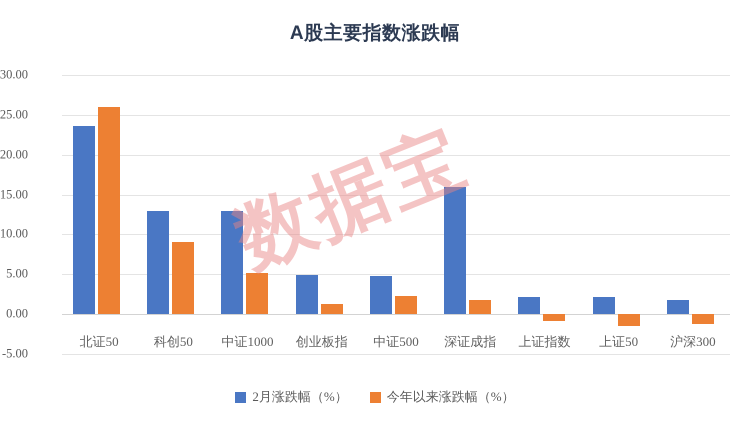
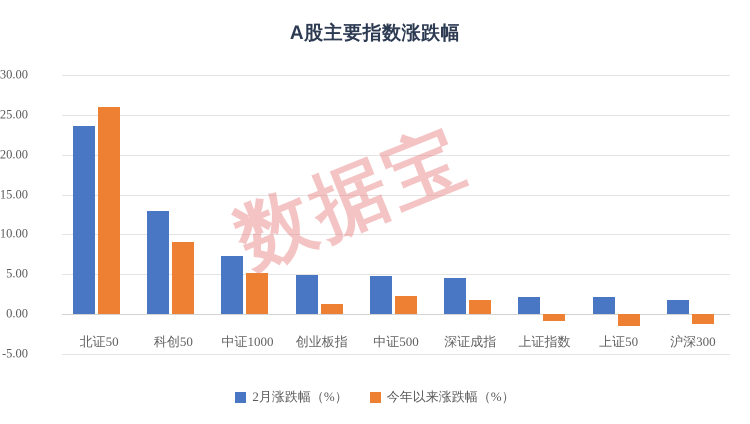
2月涨跌幅（%）/中证1000: 13 -> 7
2月涨跌幅（%）/深证成指: 16 -> 4
